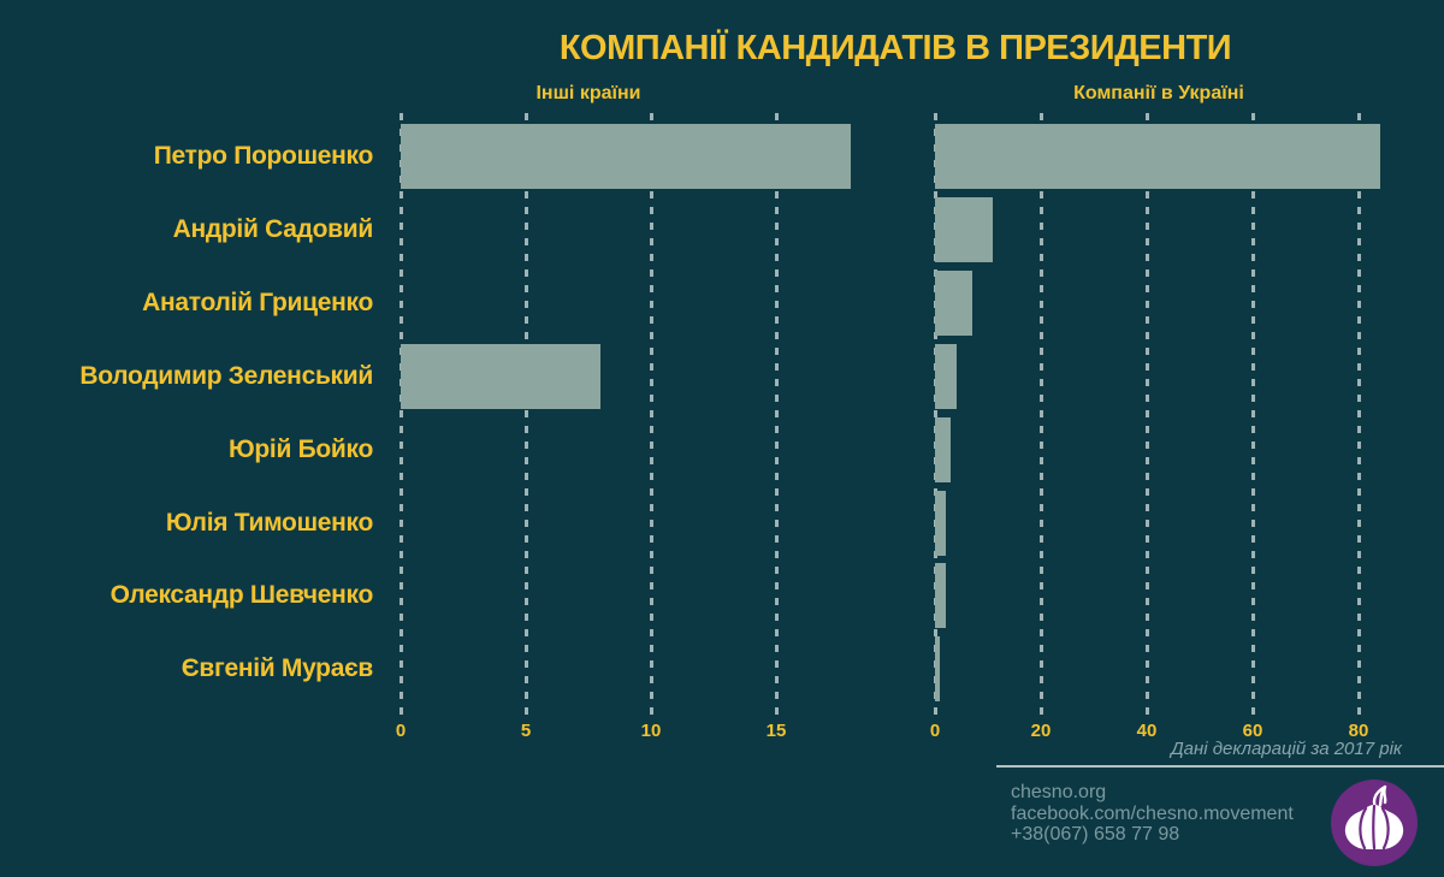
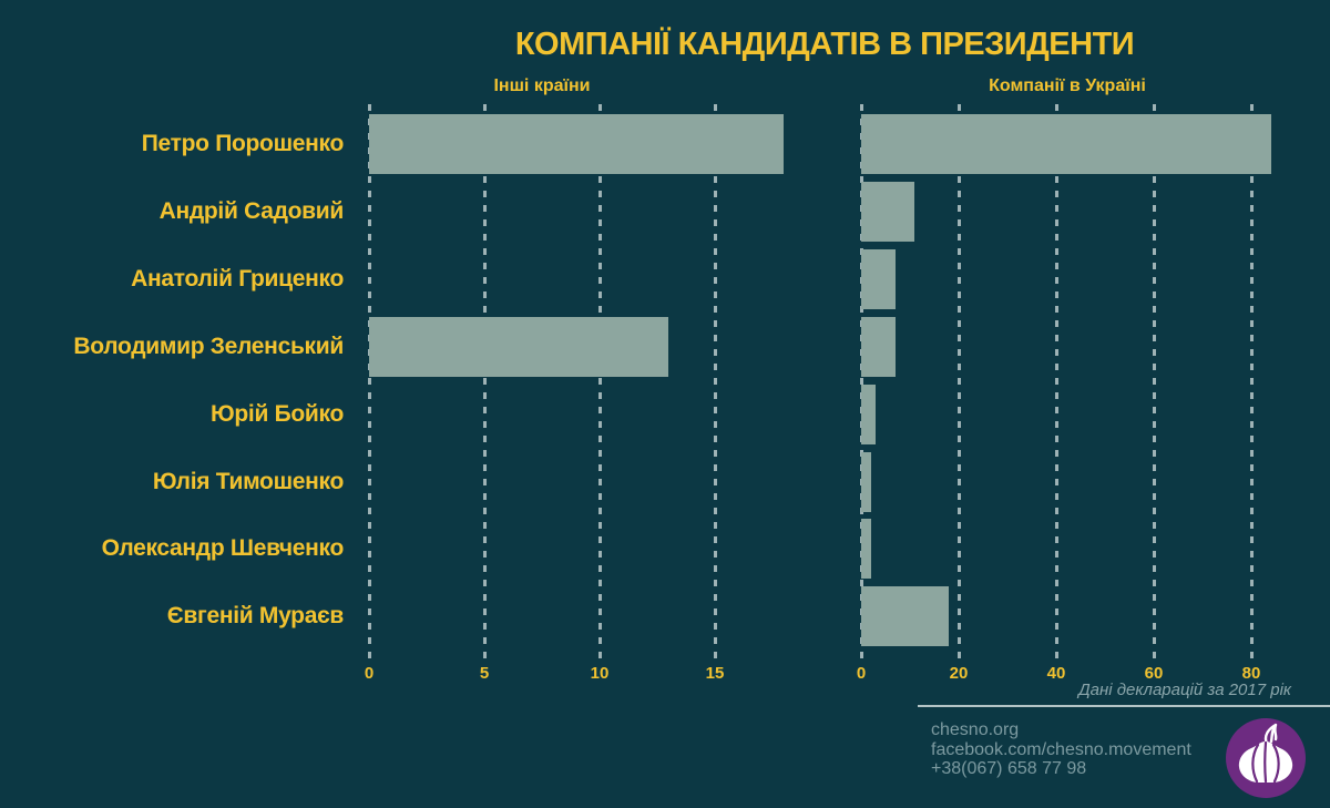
Інші країни/Володимир Зеленський: 8 -> 13
Компанії в Україні/Володимир Зеленський: 4 -> 7
Компанії в Україні/Євгеній Мураєв: 1 -> 18
